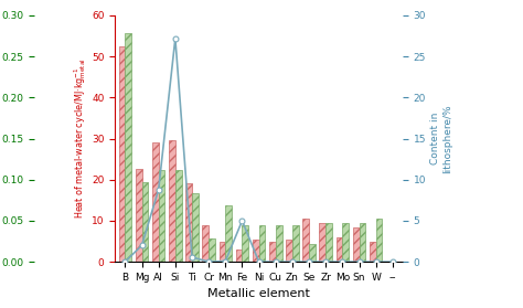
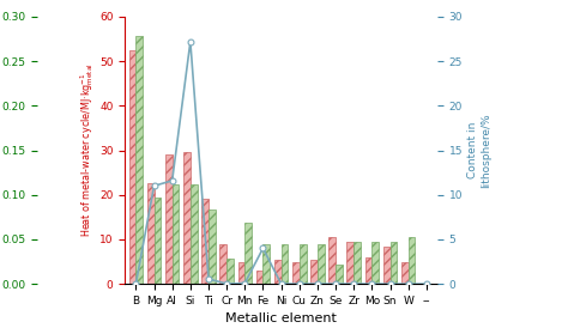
Content in lithosphere/%/Mg: 2.0 -> 11.0
Content in lithosphere/%/Al: 8.8 -> 11.6
Content in lithosphere/%/Fe: 5.0 -> 4.0
